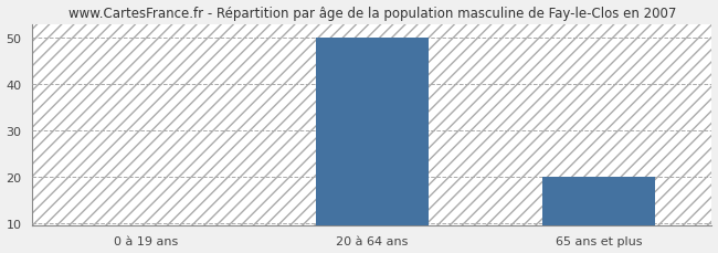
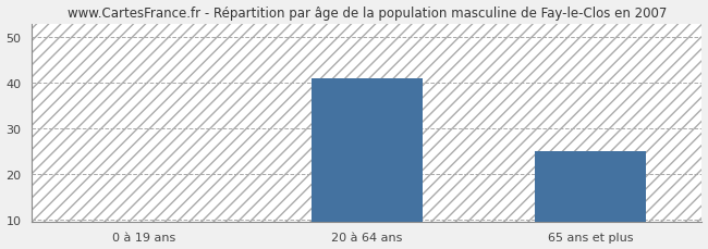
20 à 64 ans: 50 -> 41
65 ans et plus: 20 -> 25
